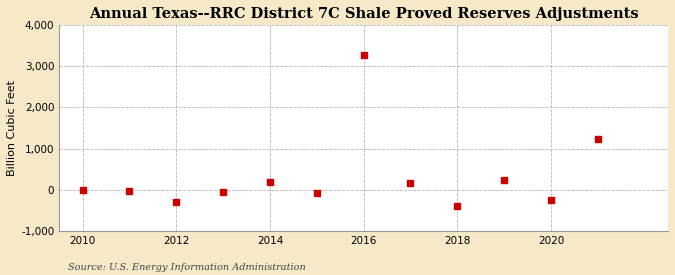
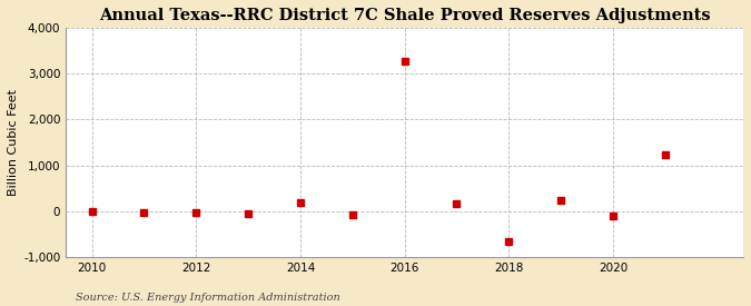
2012: -300 -> -30
2018: -400 -> -650
2020: -250 -> -100
